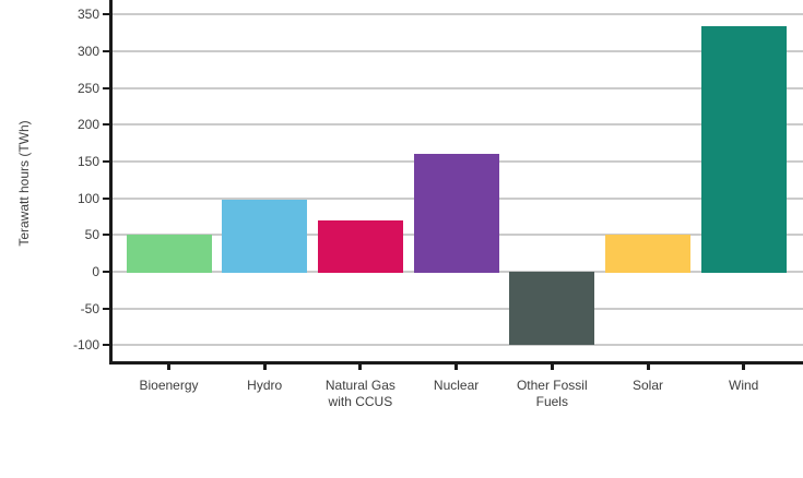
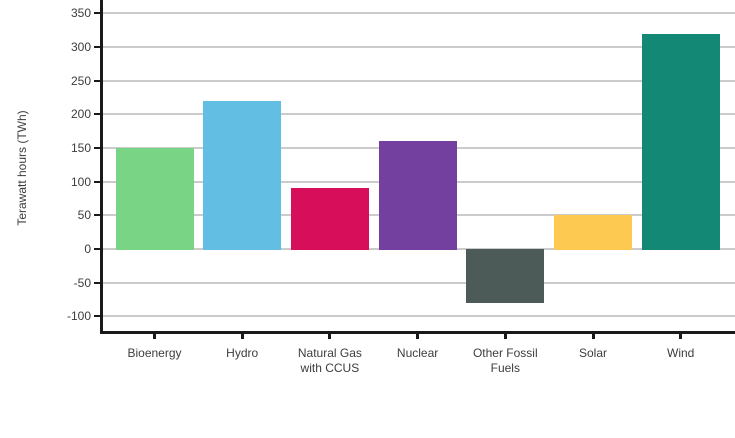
Bioenergy: 50 -> 150
Hydro: 100 -> 220
Natural Gas with CCUS: 70 -> 90
Other Fossil Fuels: -100 -> -80
Wind: 340 -> 320
